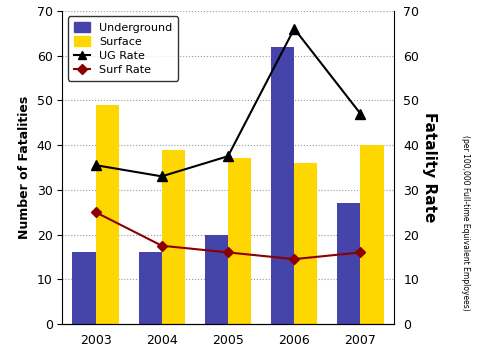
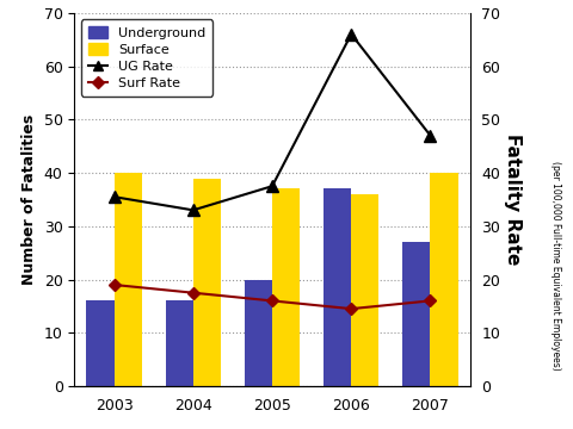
Surf Rate/2003: 25.0 -> 19.0
Surface/2003: 49 -> 40
Underground/2006: 62 -> 37
